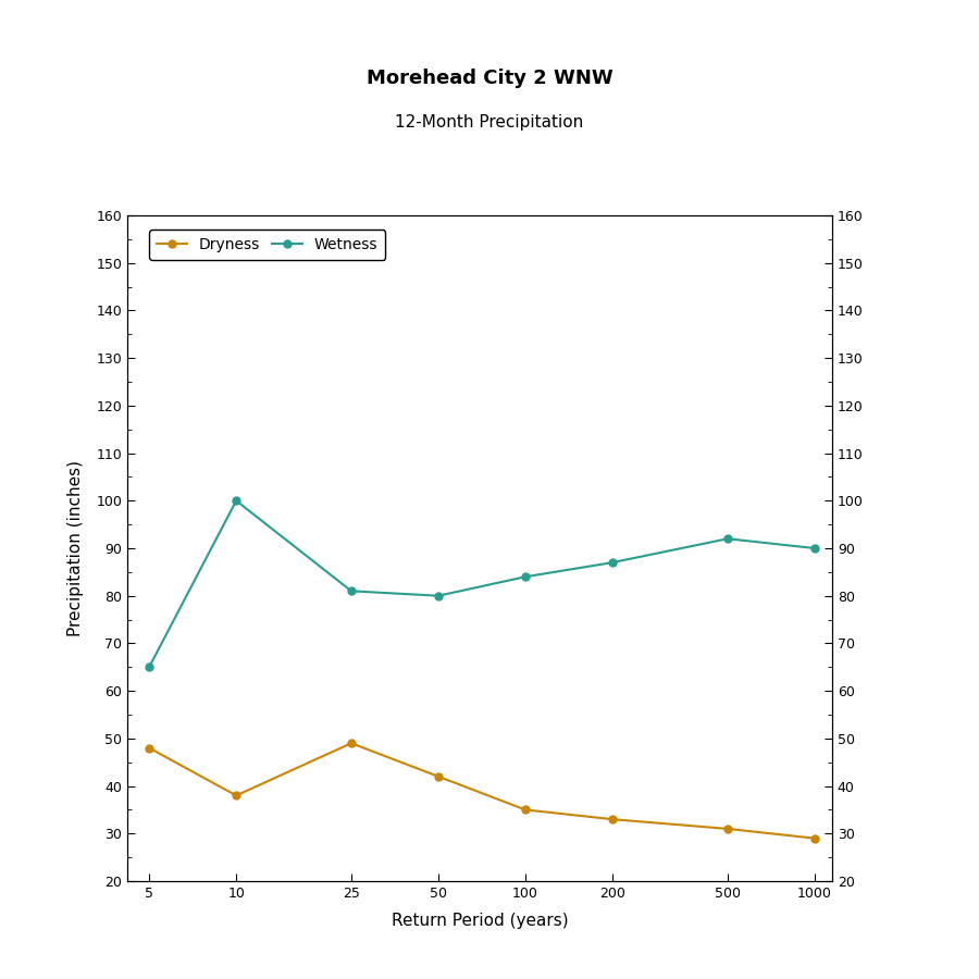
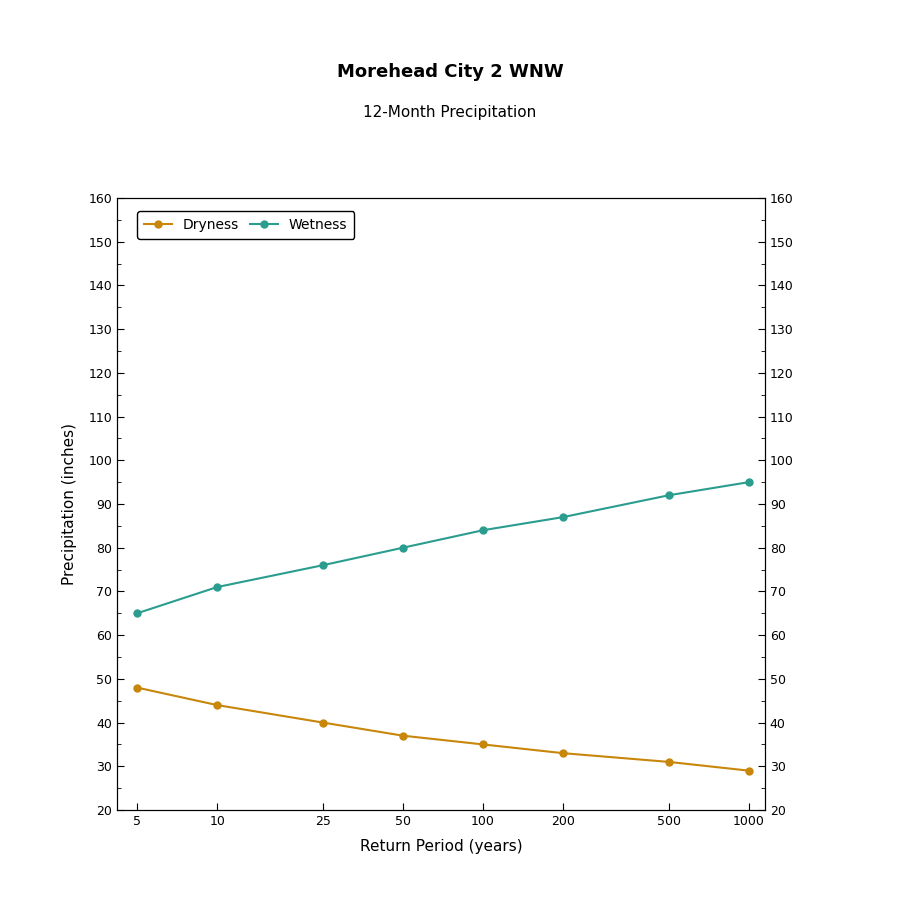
Wetness/10: 100 -> 71
Dryness/10: 38 -> 44
Wetness/25: 81 -> 76
Dryness/25: 49 -> 40
Dryness/50: 42 -> 37
Wetness/1000: 90 -> 95
